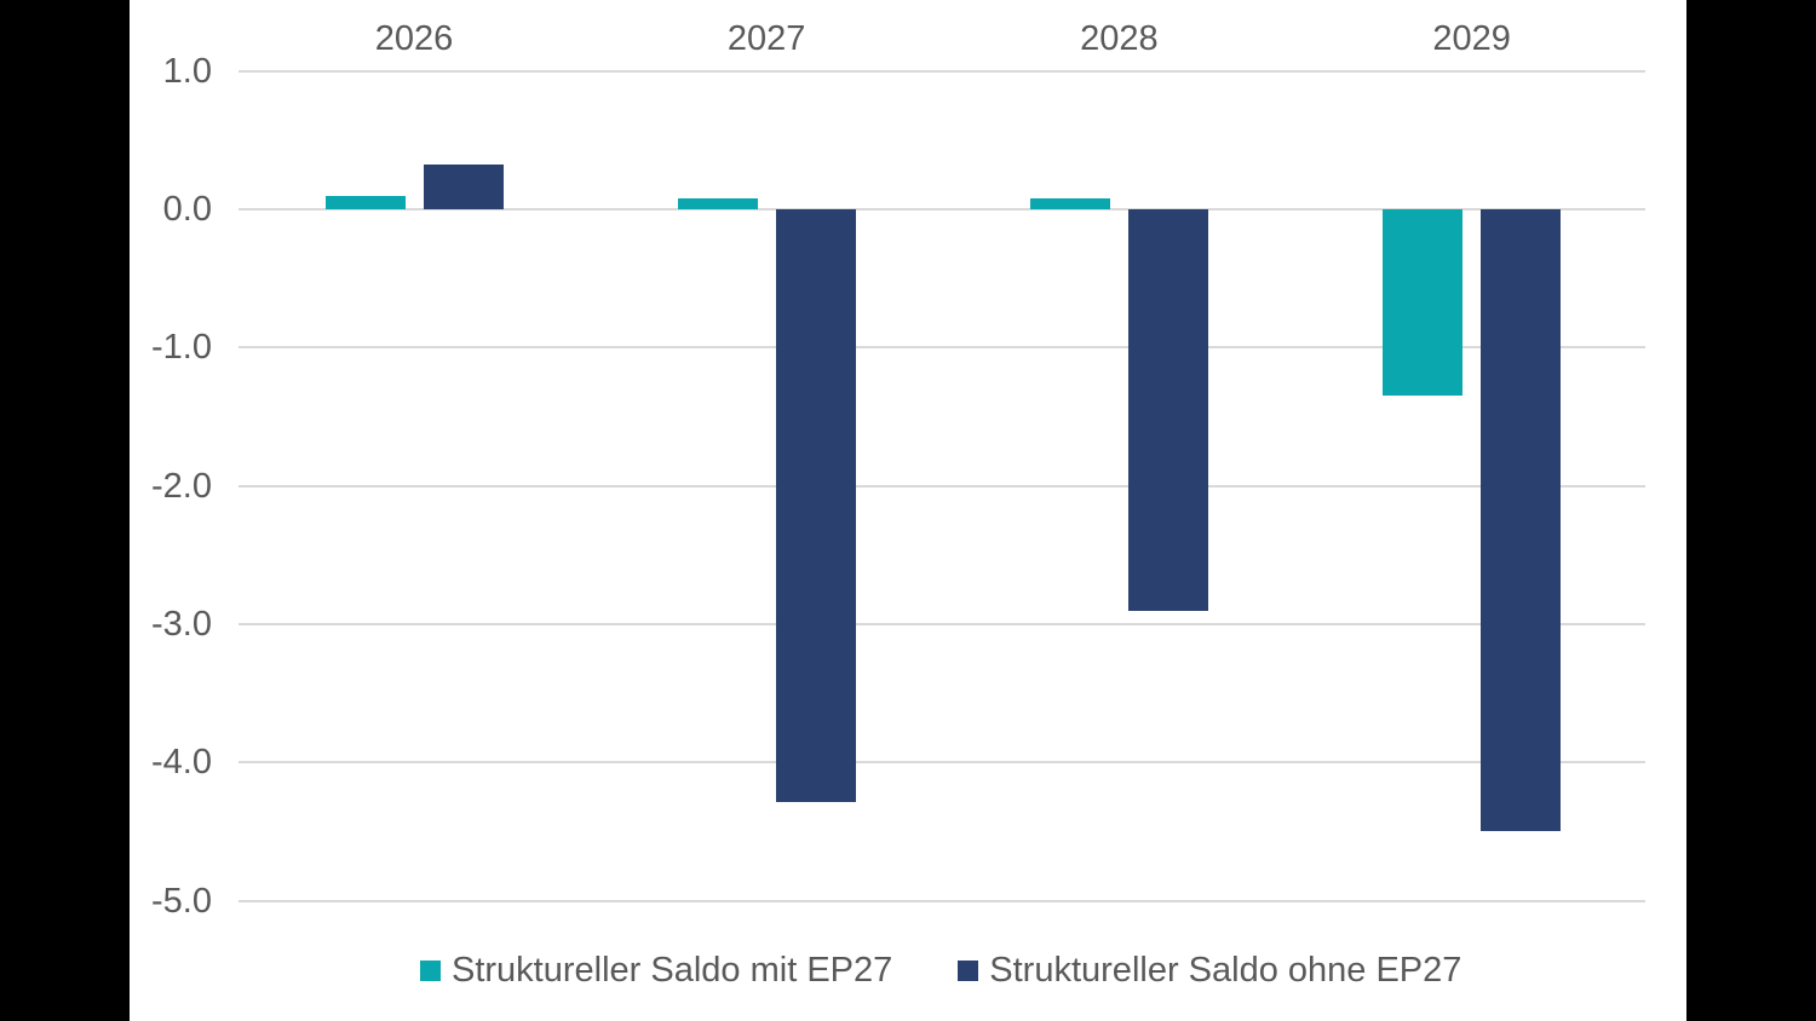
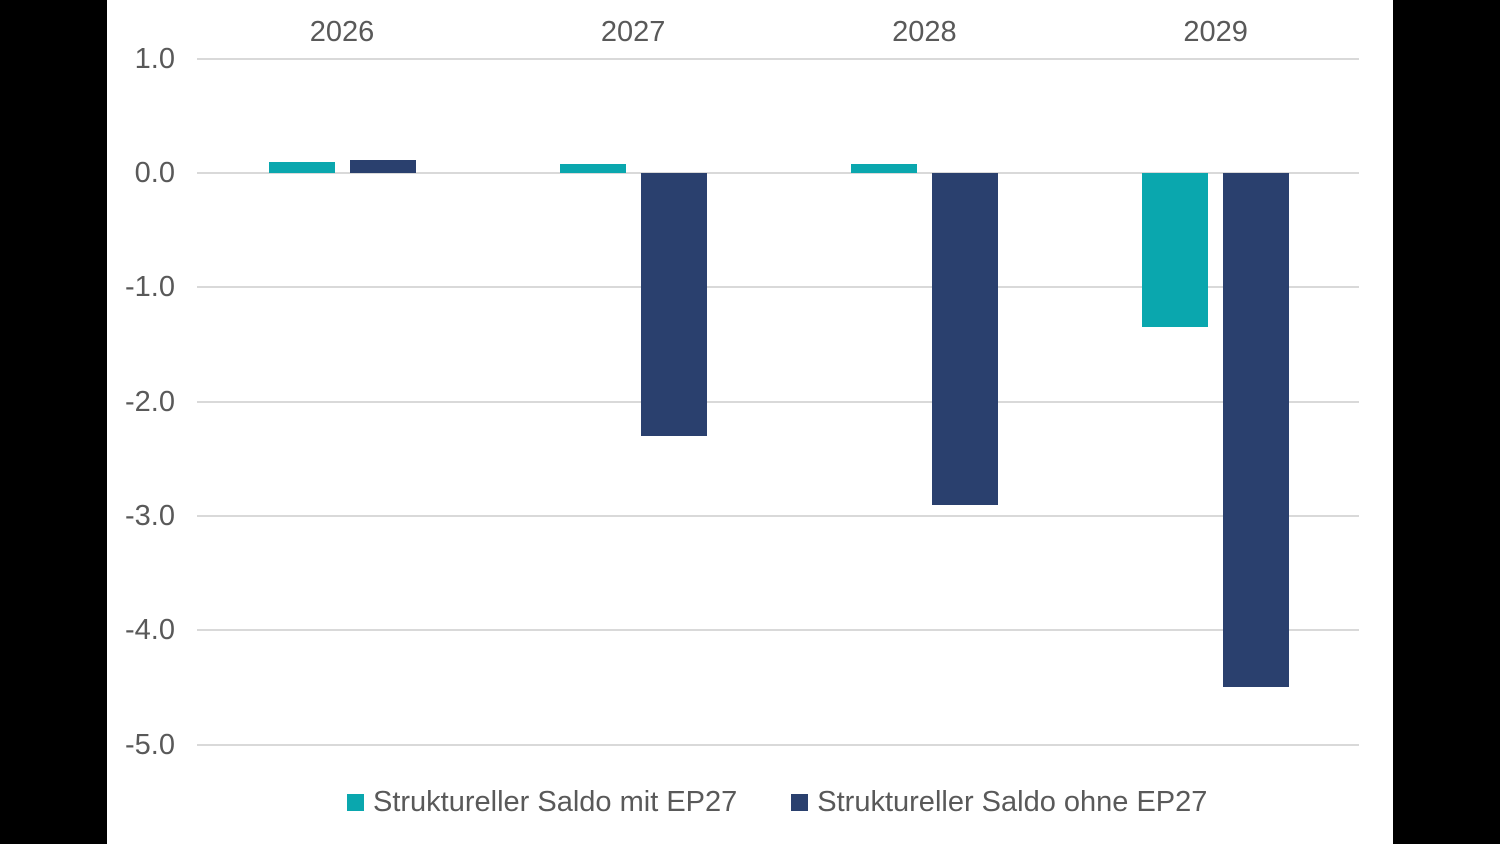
Struktureller Saldo ohne EP27/2026: 0.32 -> 0.11
Struktureller Saldo ohne EP27/2027: -4.29 -> -2.30
